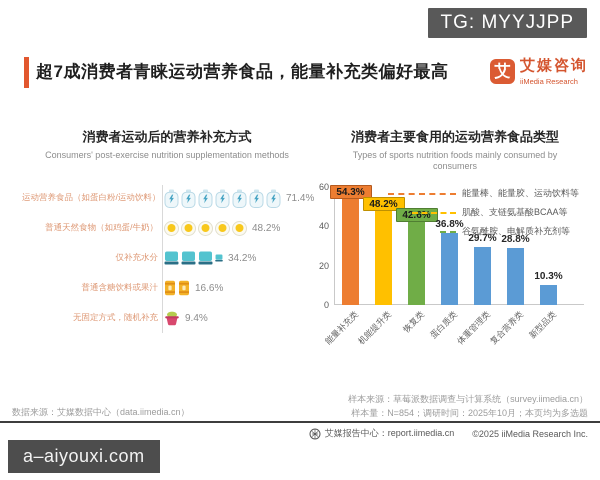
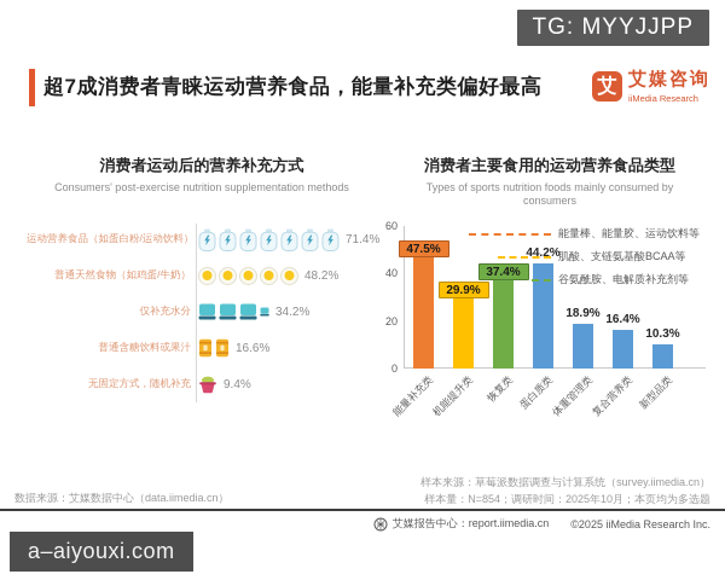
消费者主要食用的运动营养食品类型/能量补充类: 54.3% -> 47.5%
消费者主要食用的运动营养食品类型/机能提升类: 48.2% -> 29.9%
消费者主要食用的运动营养食品类型/恢复类: 42.6% -> 37.4%
消费者主要食用的运动营养食品类型/蛋白质类: 36.8% -> 44.2%
消费者主要食用的运动营养食品类型/体重管理类: 29.7% -> 18.9%
消费者主要食用的运动营养食品类型/复合营养类: 28.8% -> 16.4%
